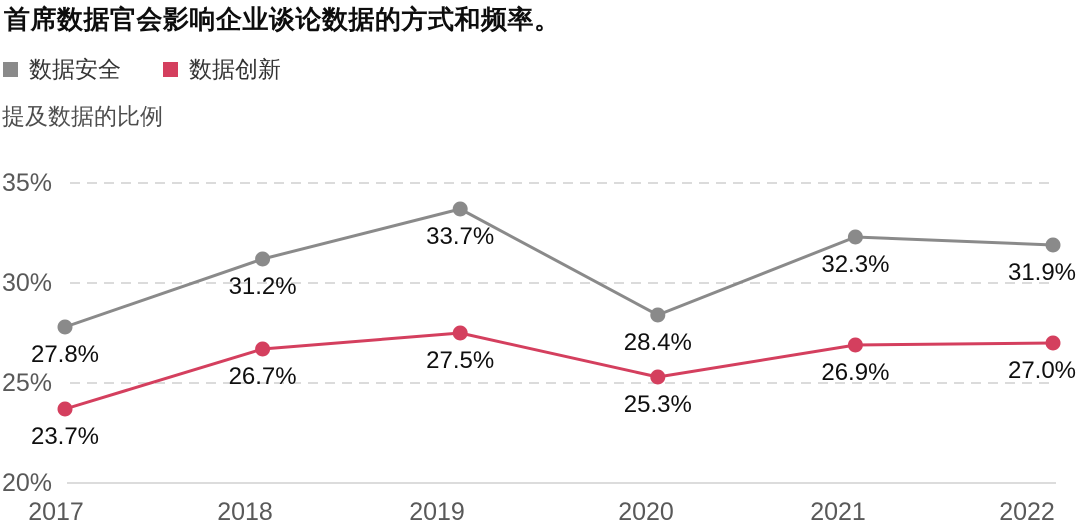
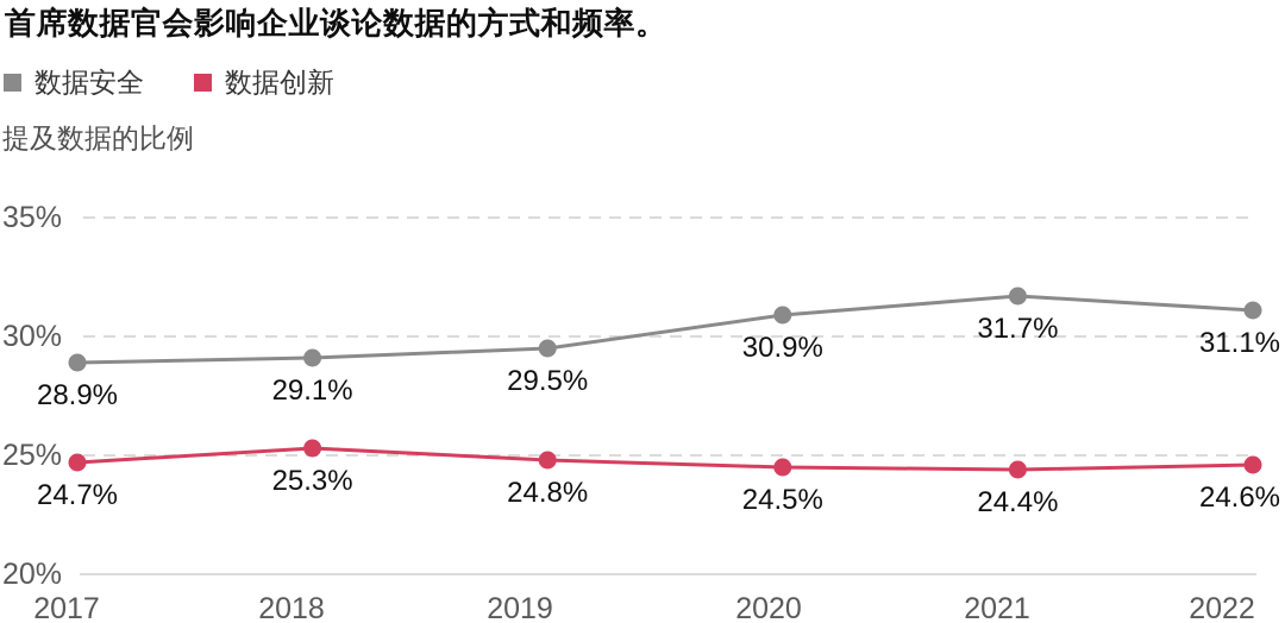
数据安全/2017: 27.8% -> 28.9%
数据创新/2017: 23.7% -> 24.7%
数据安全/2018: 31.2% -> 29.1%
数据创新/2018: 26.7% -> 25.3%
数据安全/2019: 33.7% -> 29.5%
数据创新/2019: 27.5% -> 24.8%
数据安全/2020: 28.4% -> 30.9%
数据创新/2020: 25.3% -> 24.5%
数据安全/2021: 32.3% -> 31.7%
数据创新/2021: 26.9% -> 24.4%
数据安全/2022: 31.9% -> 31.1%
数据创新/2022: 27.0% -> 24.6%
